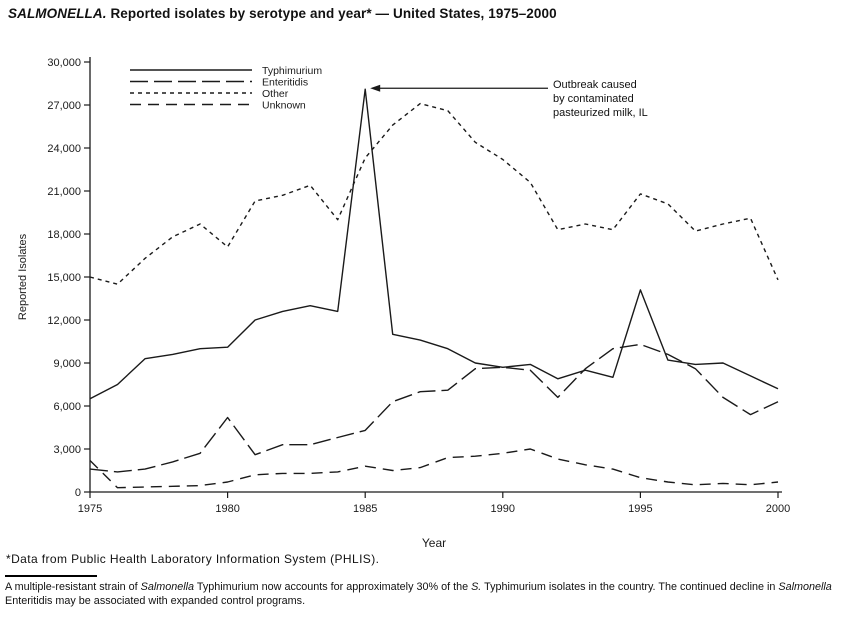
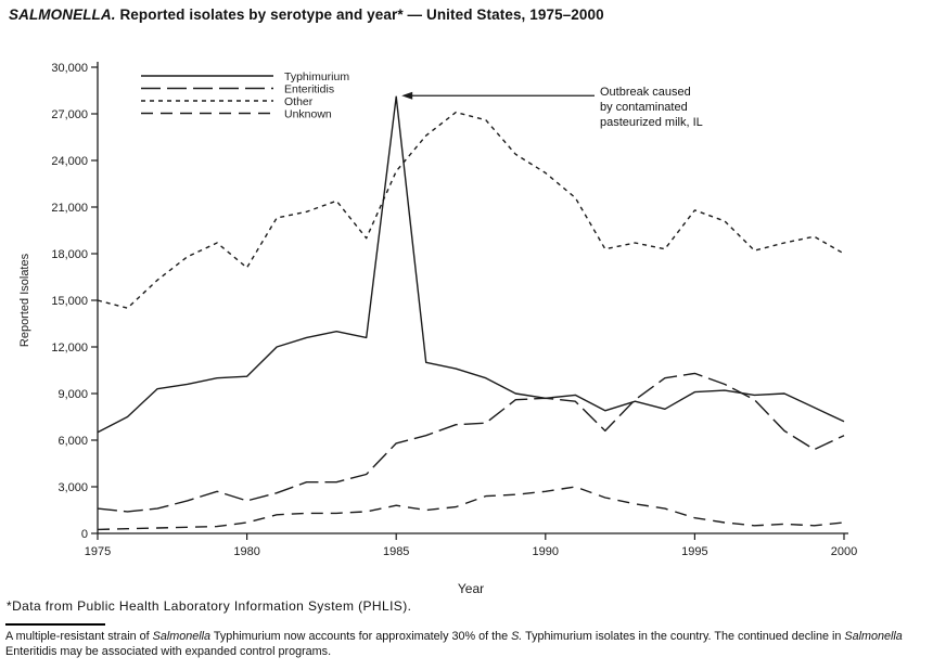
Unknown/1975: 2200 -> 200
Enteritidis/1980: 5200 -> 2100
Enteritidis/1985: 4300 -> 5800
Typhimurium/1995: 14100 -> 9100
Other/2000: 14800 -> 18000
